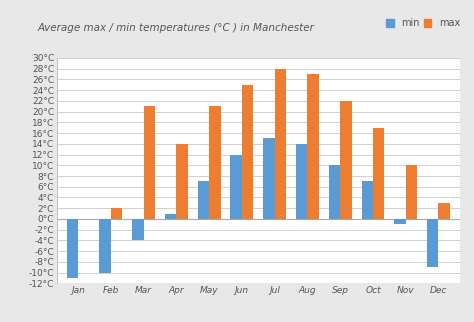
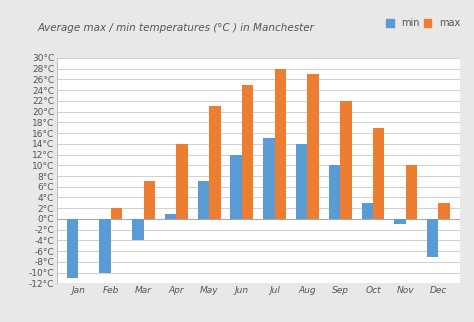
max/Mar: 21°C -> 7°C
min/Oct: 7°C -> 3°C
min/Dec: -9°C -> -7°C
